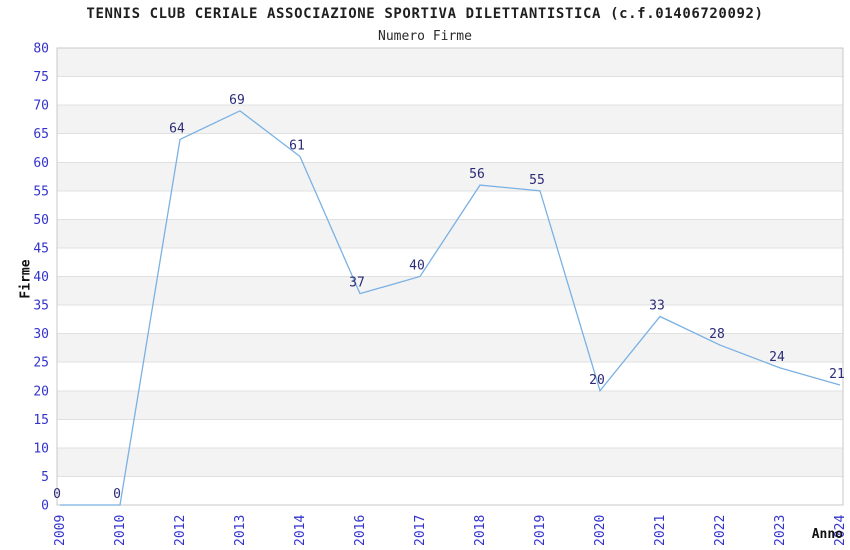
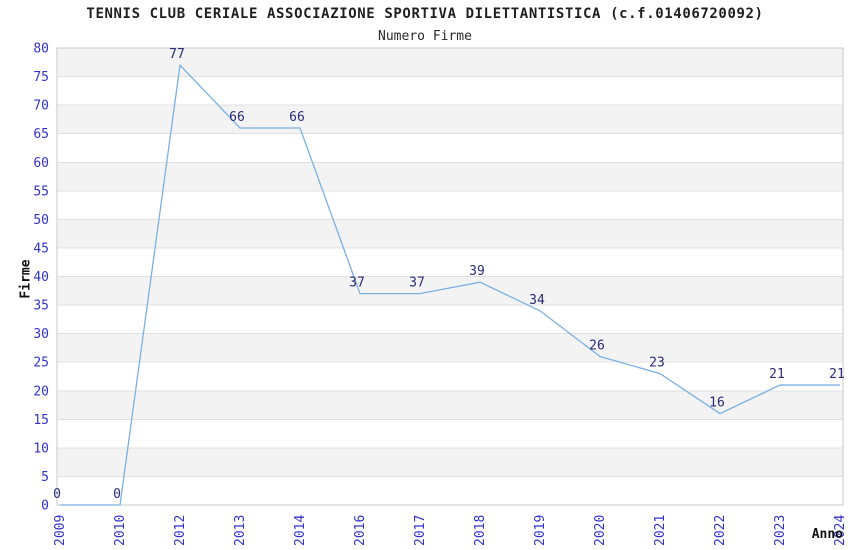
2012: 64 -> 77
2013: 69 -> 66
2014: 61 -> 66
2017: 40 -> 37
2018: 56 -> 39
2019: 55 -> 34
2020: 20 -> 26
2021: 33 -> 23
2022: 28 -> 16
2023: 24 -> 21
